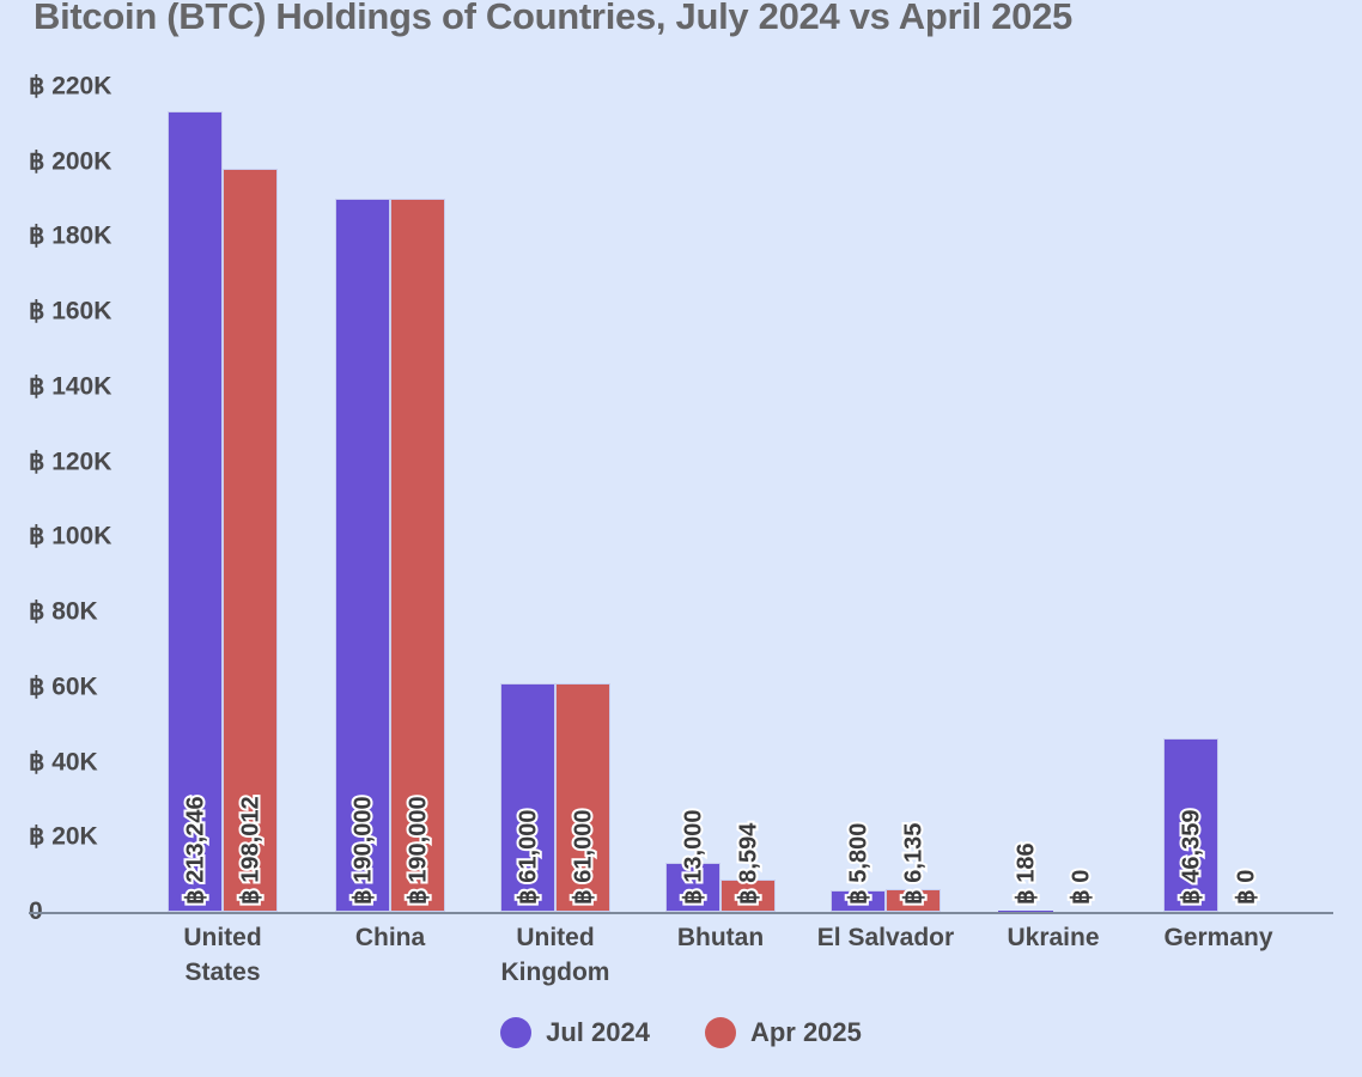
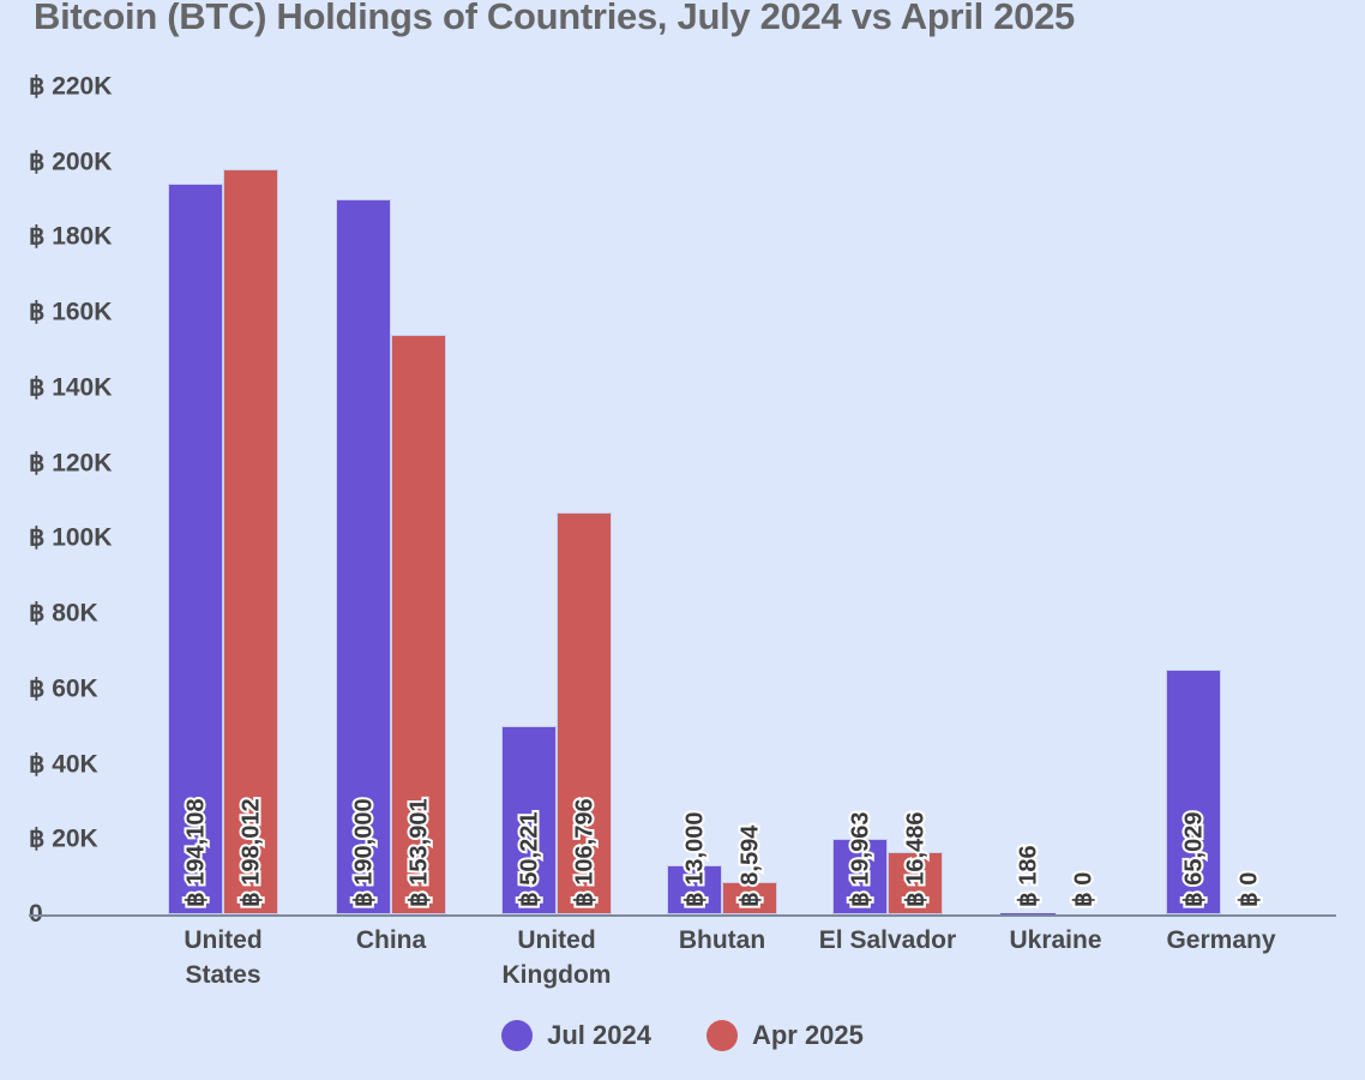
Jul 2024/United States: 213,246 -> 194,108
Apr 2025/China: 190,000 -> 153,901
Jul 2024/United Kingdom: 61,000 -> 50,221
Apr 2025/United Kingdom: 61,000 -> 106,796
Jul 2024/El Salvador: 5,800 -> 19,963
Apr 2025/El Salvador: 6,135 -> 16,486
Jul 2024/Germany: 46,359 -> 65,029
